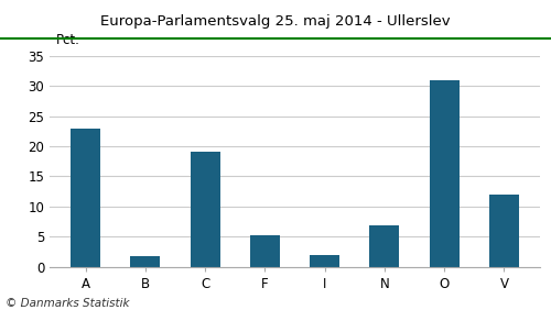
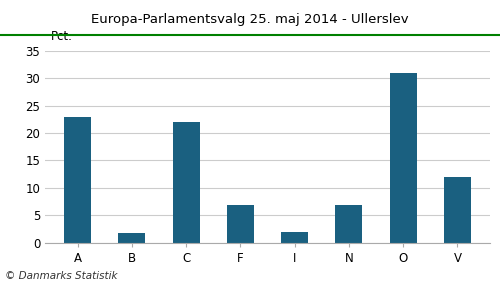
C: 19.0 -> 22.0
F: 5.2 -> 6.8
